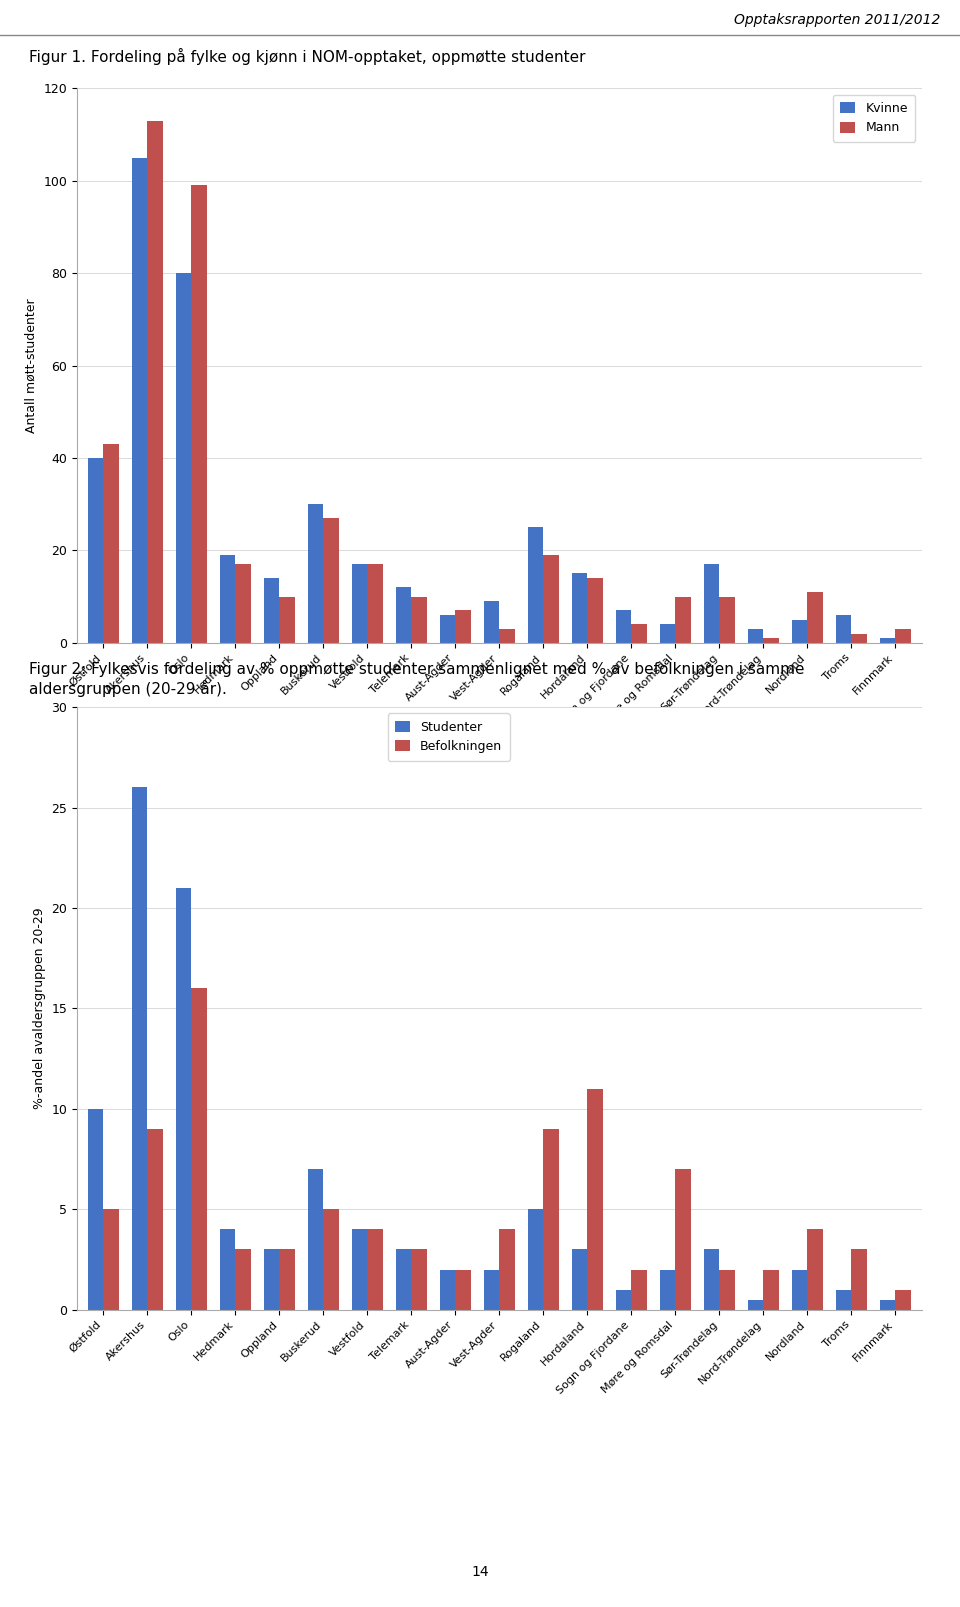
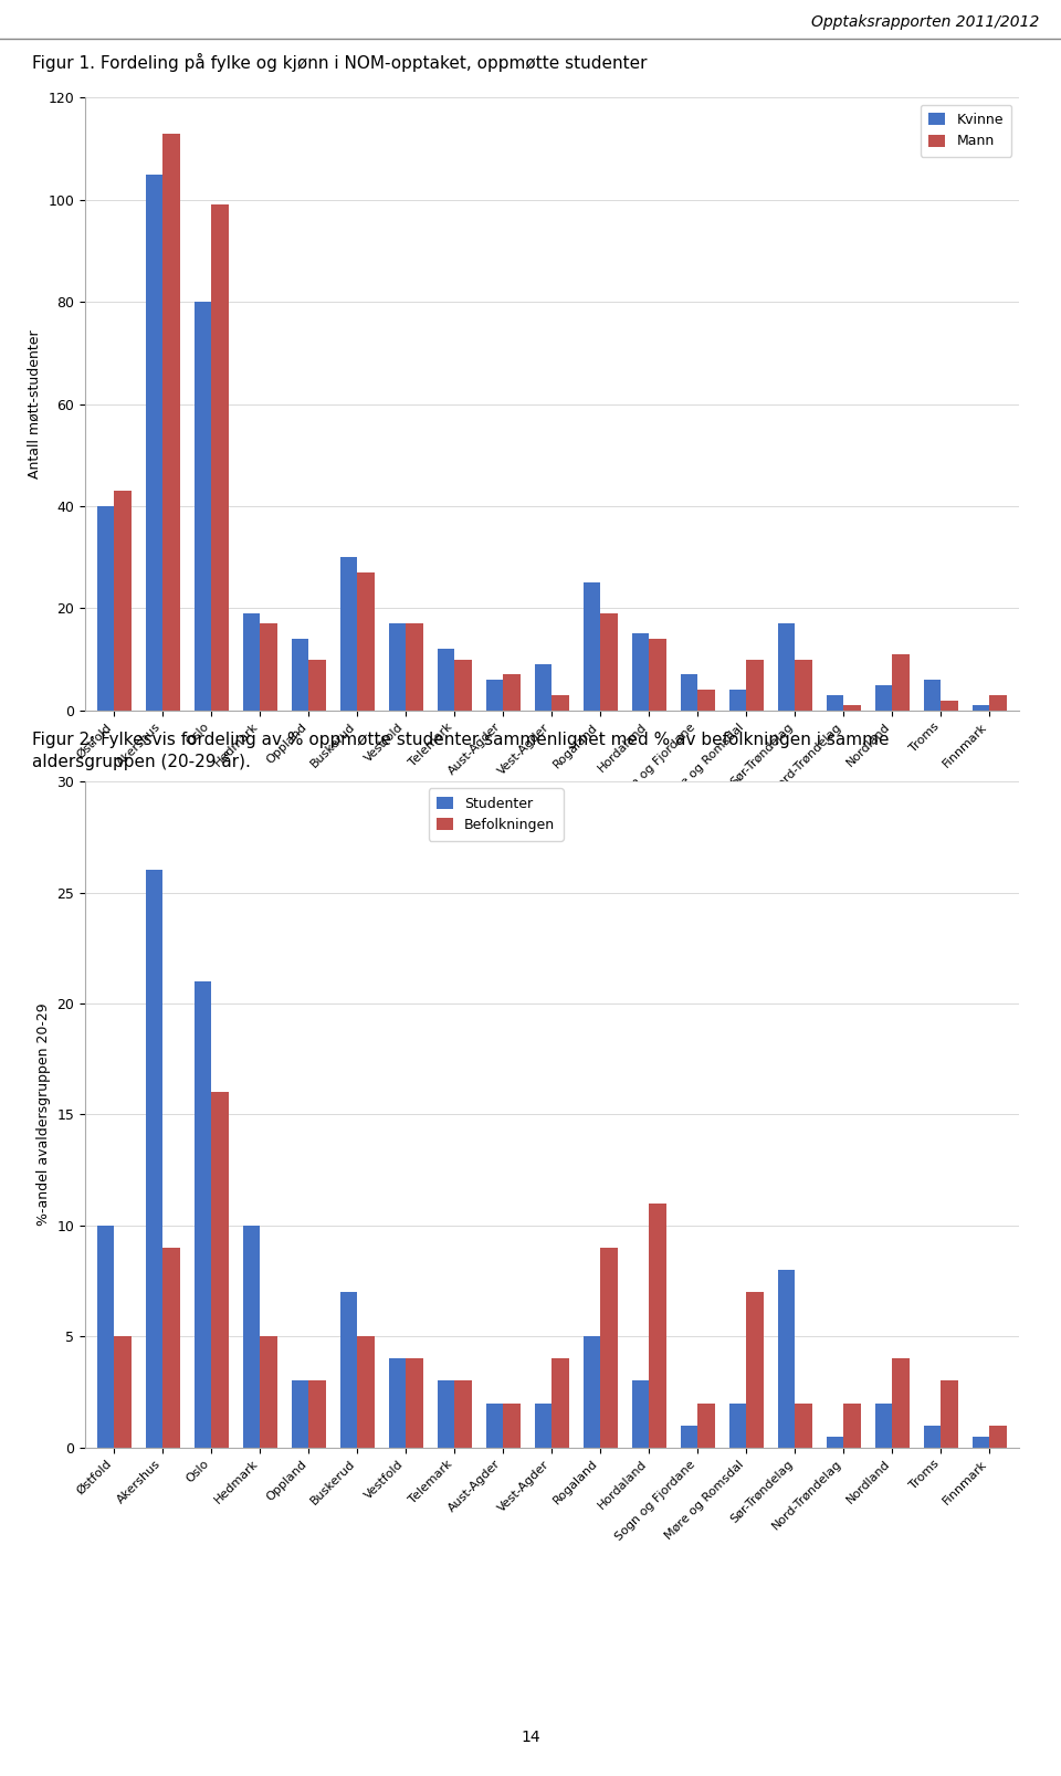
Studenter/Hedmark: 4.0 -> 10.0
Befolkningen/Hedmark: 3 -> 5
Studenter/Sør-Trøndelag: 3.0 -> 8.0
